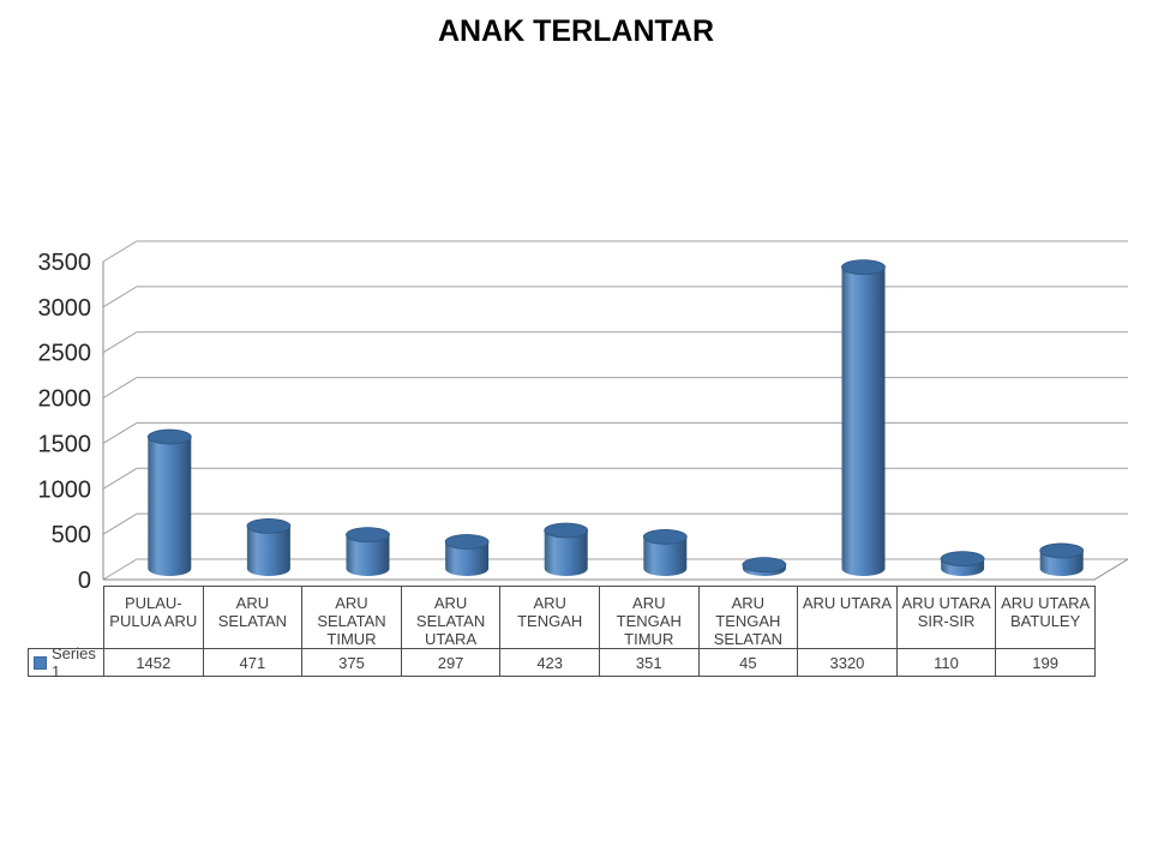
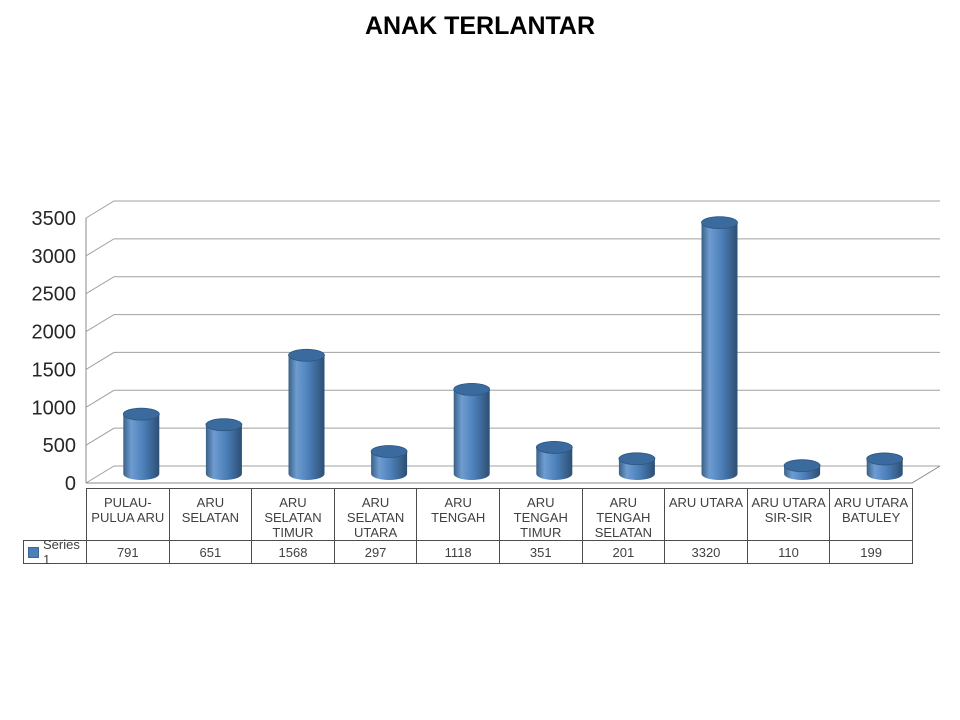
PULAU-PULUA ARU: 1452 -> 791
ARU SELATAN: 471 -> 651
ARU SELATAN TIMUR: 375 -> 1568
ARU TENGAH: 423 -> 1118
ARU TENGAH SELATAN: 45 -> 201
